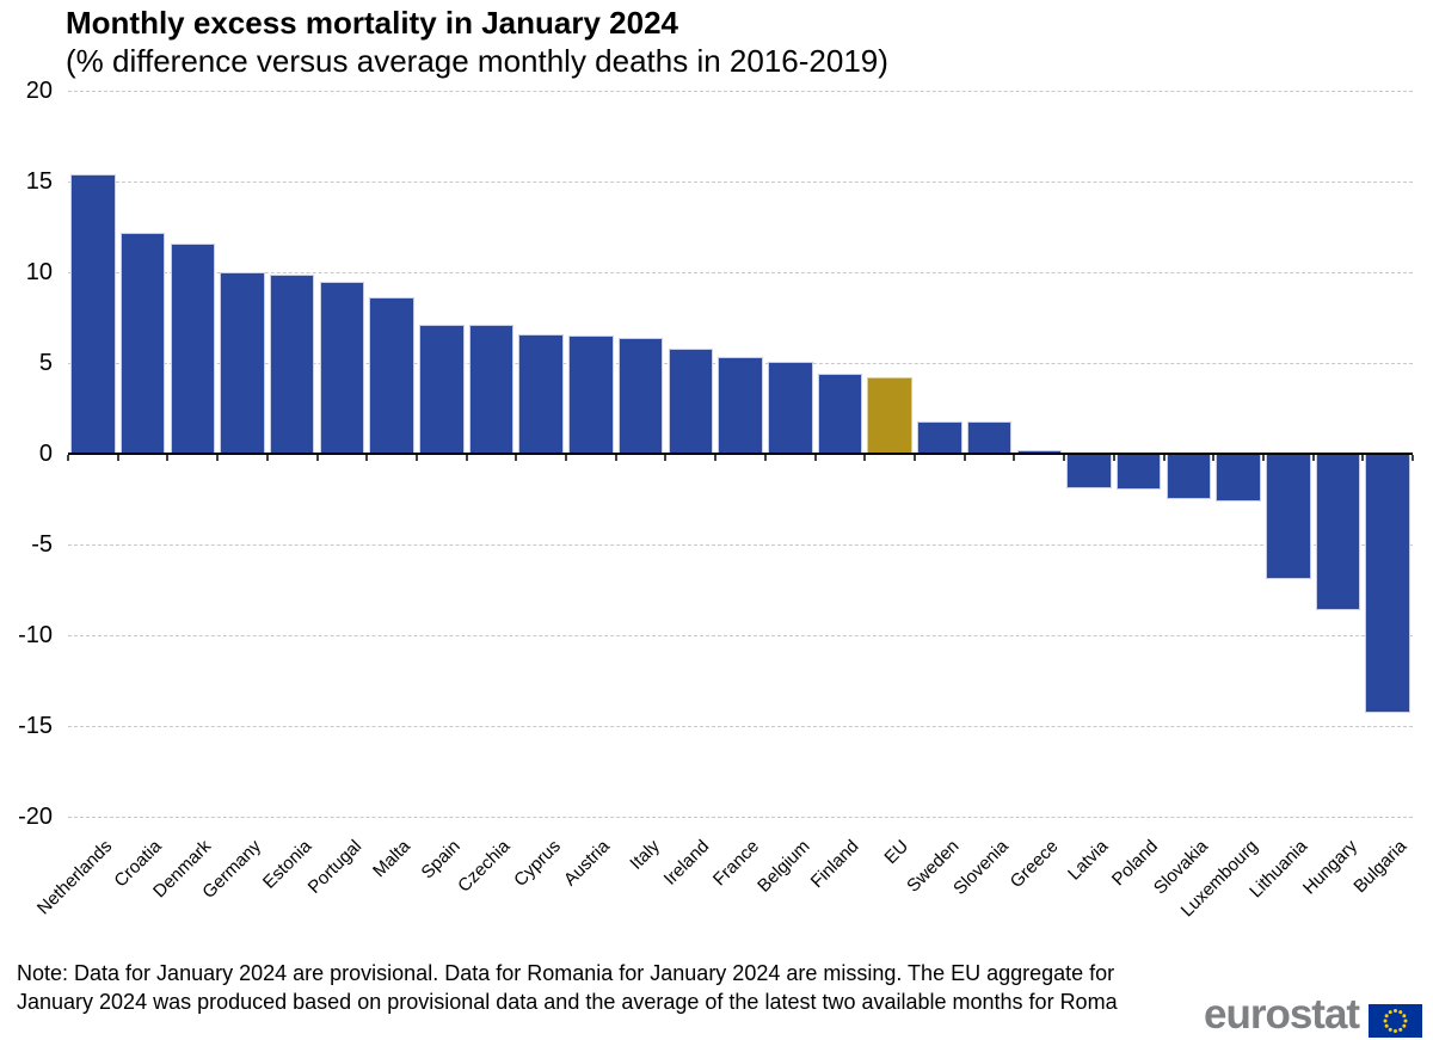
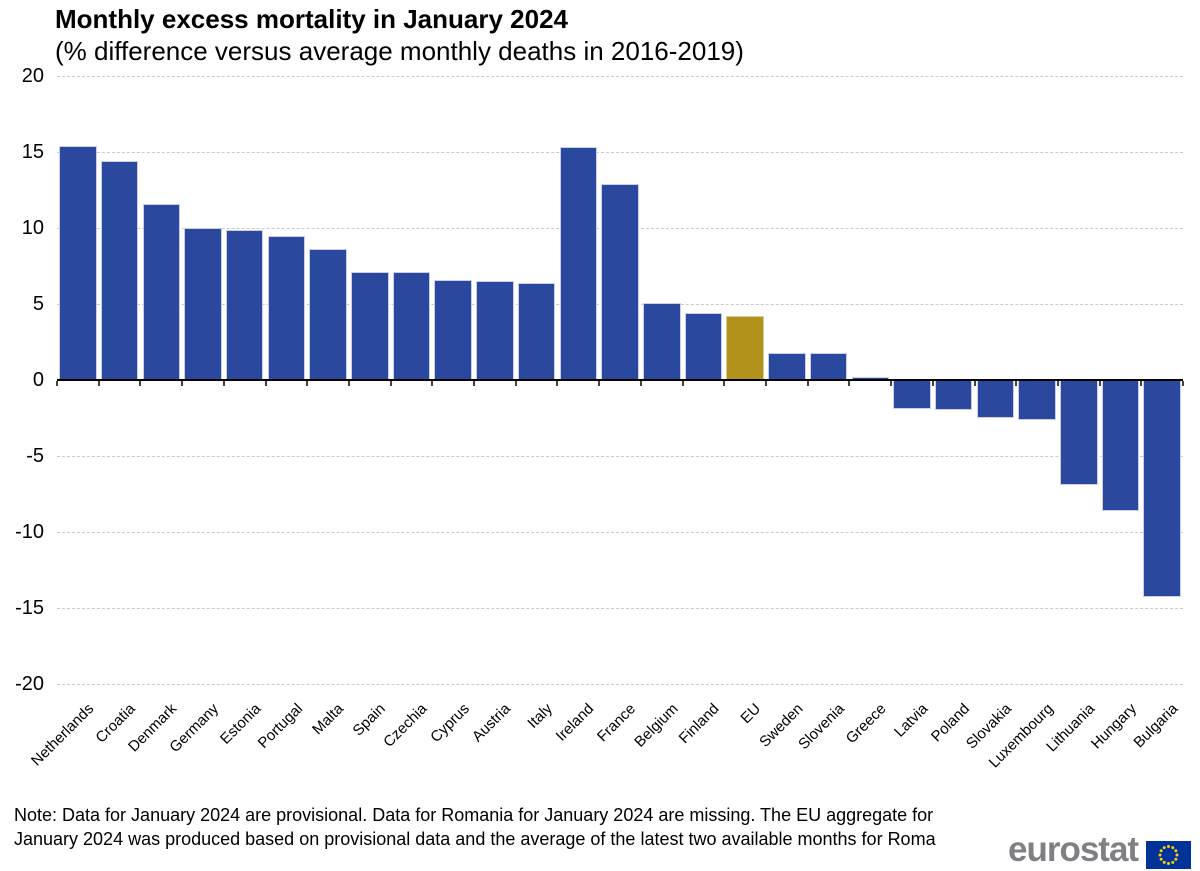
Croatia: 12.2 -> 14.4
Ireland: 5.8 -> 15.3
France: 5.3 -> 12.9
